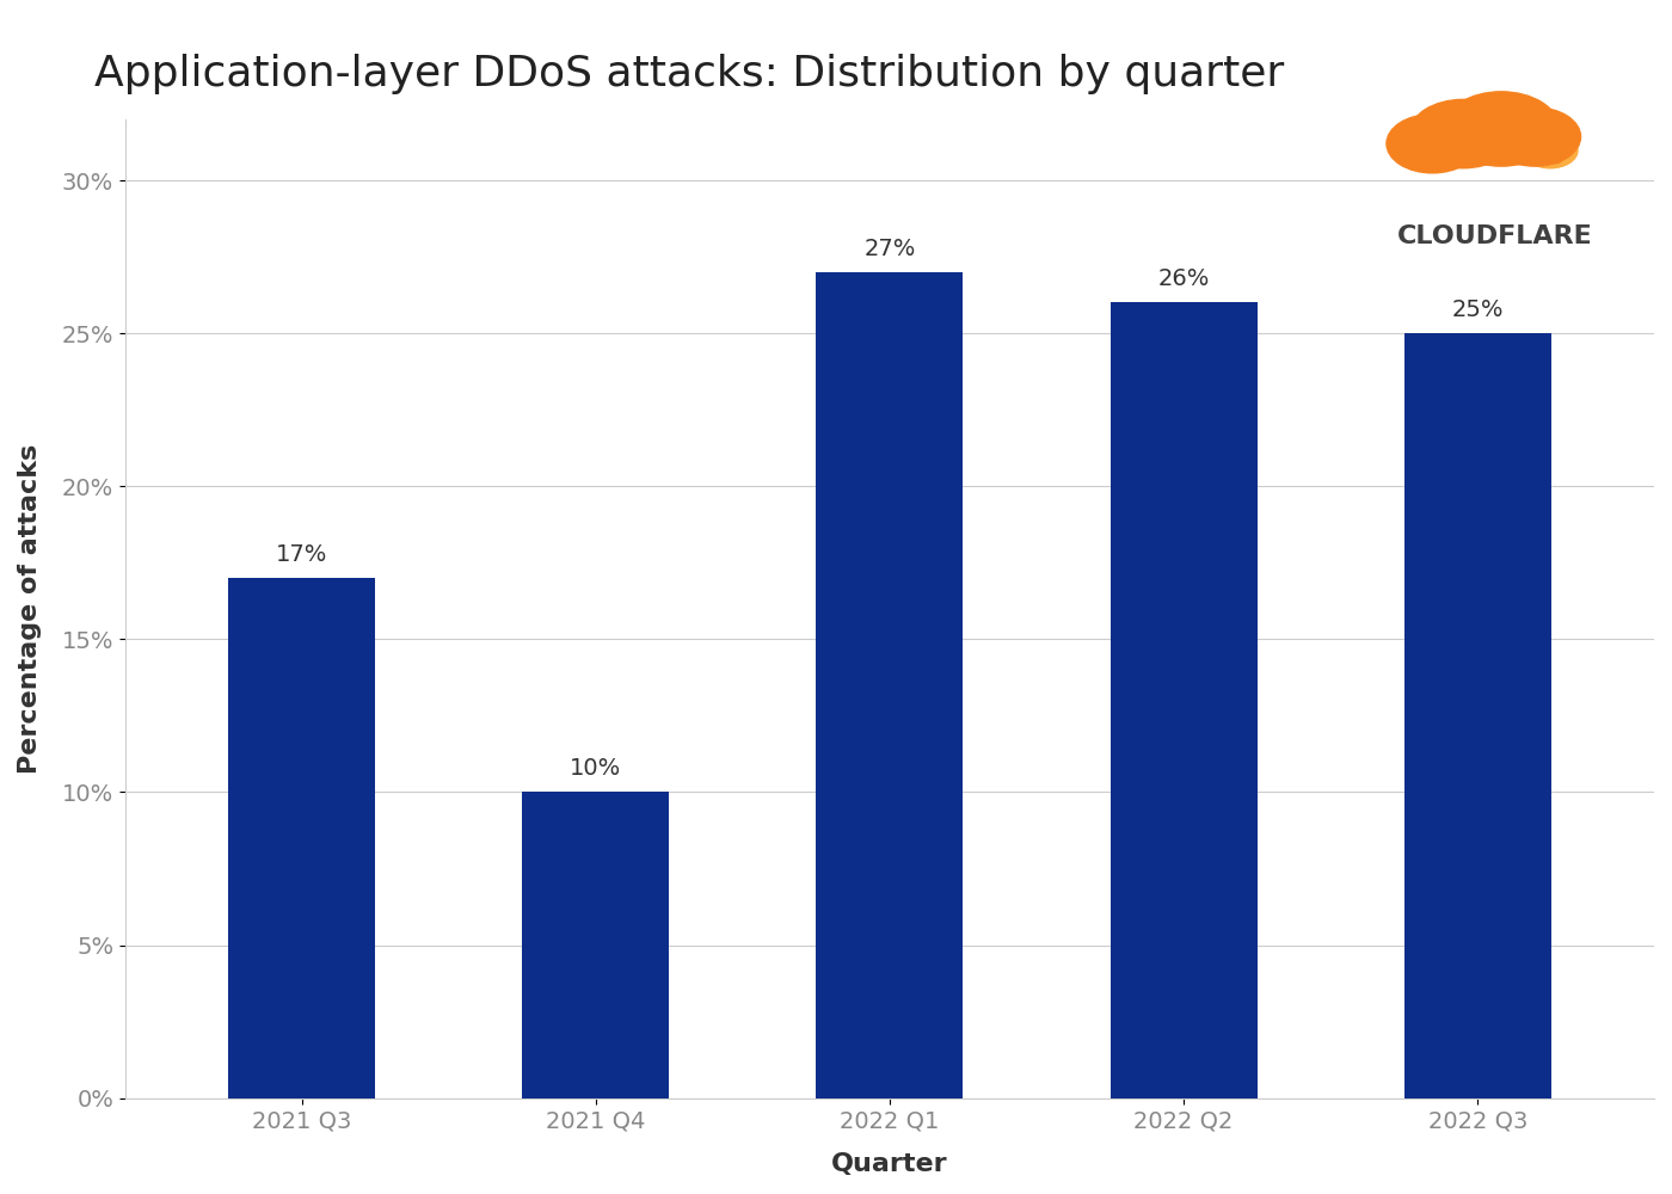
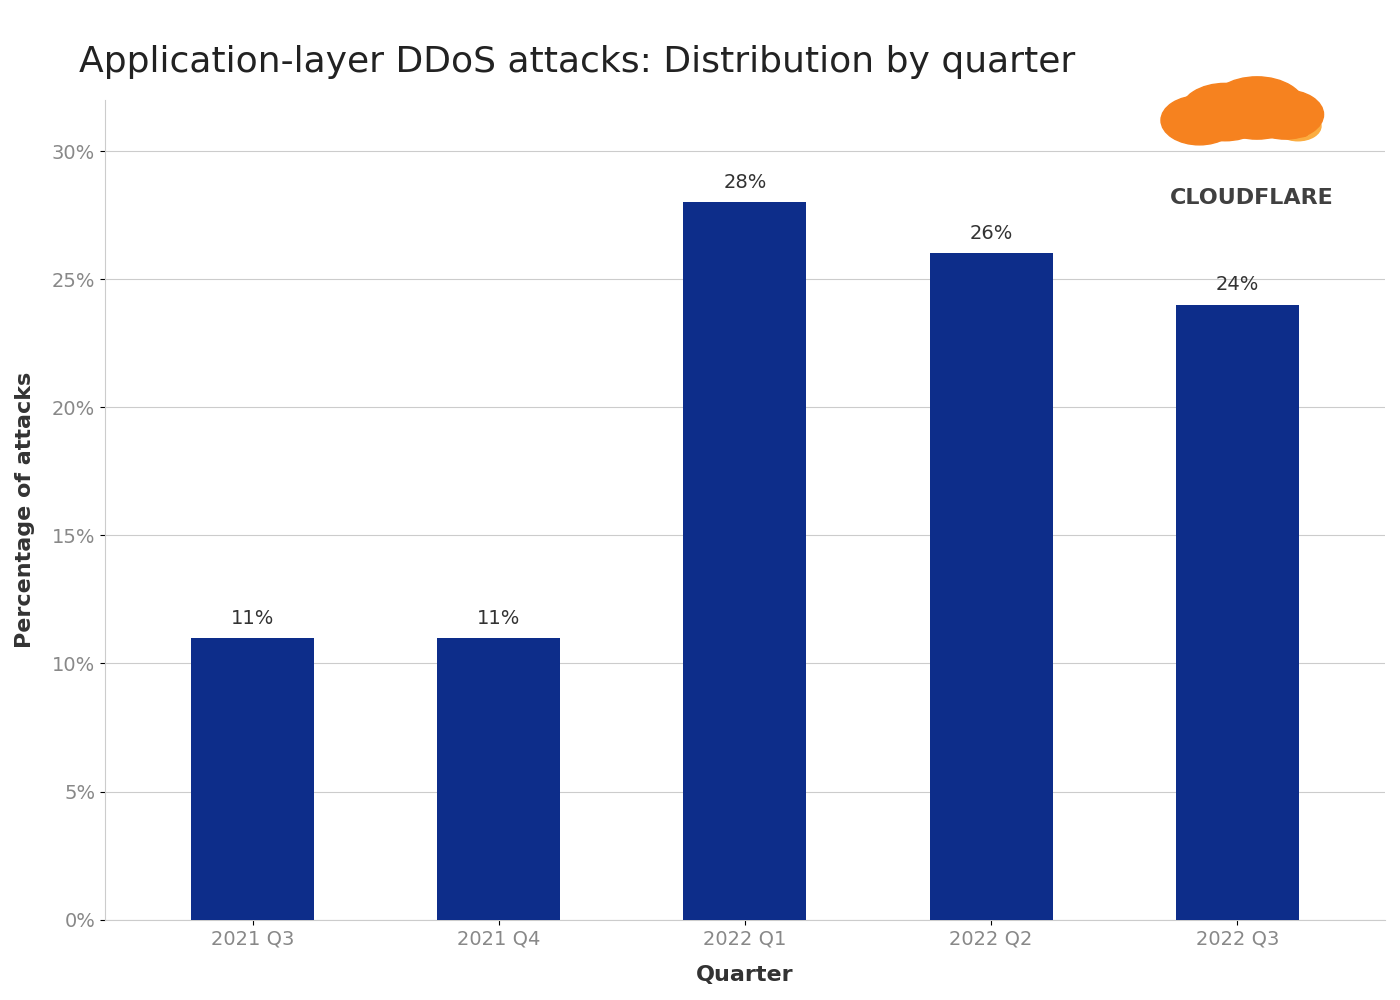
2021 Q3: 17% -> 11%
2021 Q4: 10% -> 11%
2022 Q1: 27% -> 28%
2022 Q3: 25% -> 24%
